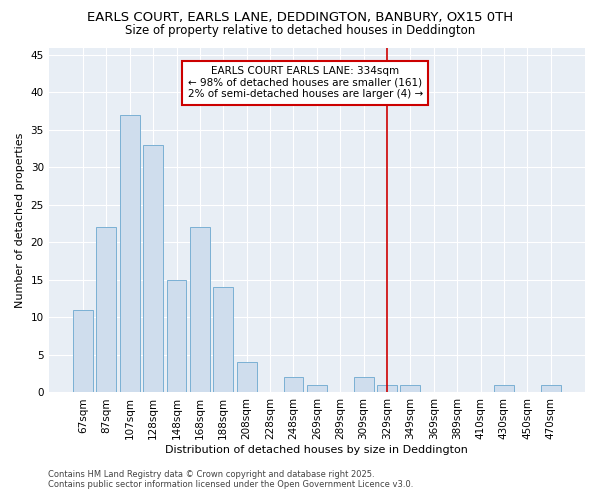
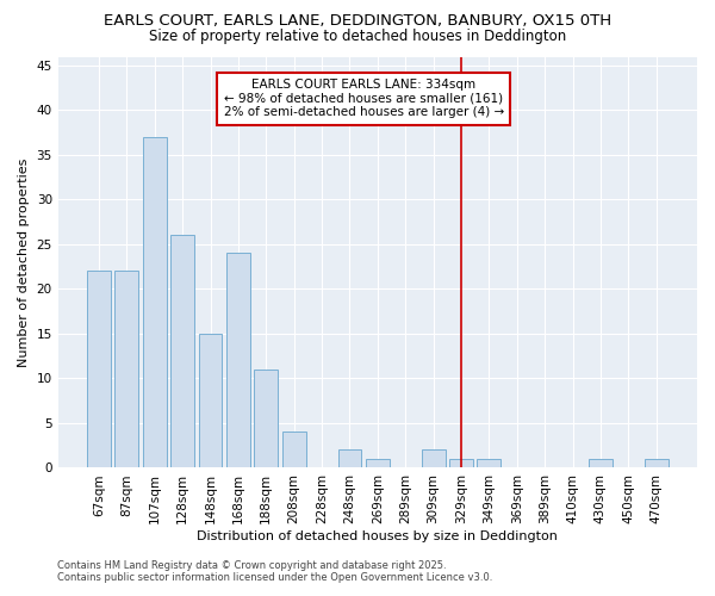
67sqm: 11 -> 22
128sqm: 33 -> 26
168sqm: 22 -> 24
188sqm: 14 -> 11
